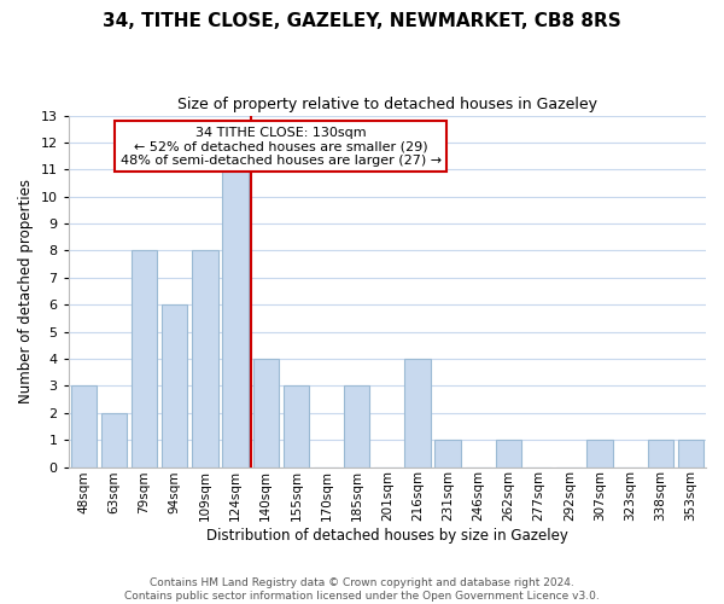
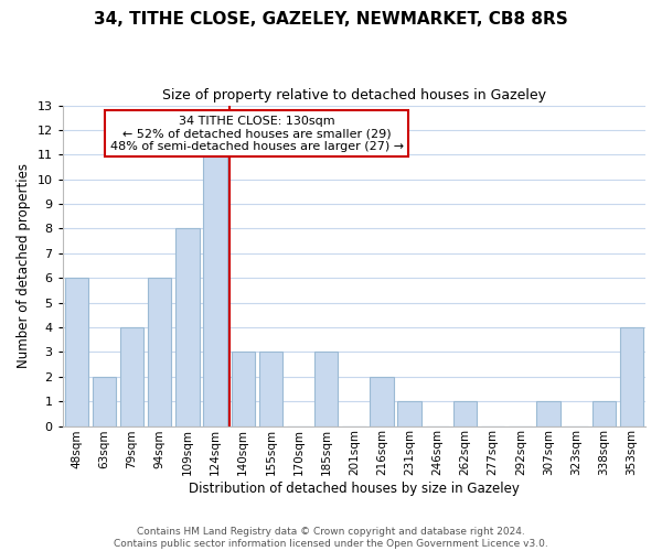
48sqm: 3 -> 6
79sqm: 8 -> 4
140sqm: 4 -> 3
216sqm: 4 -> 2
353sqm: 1 -> 4
